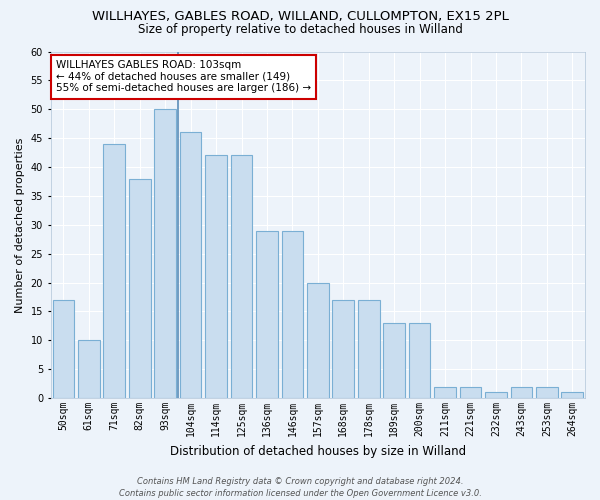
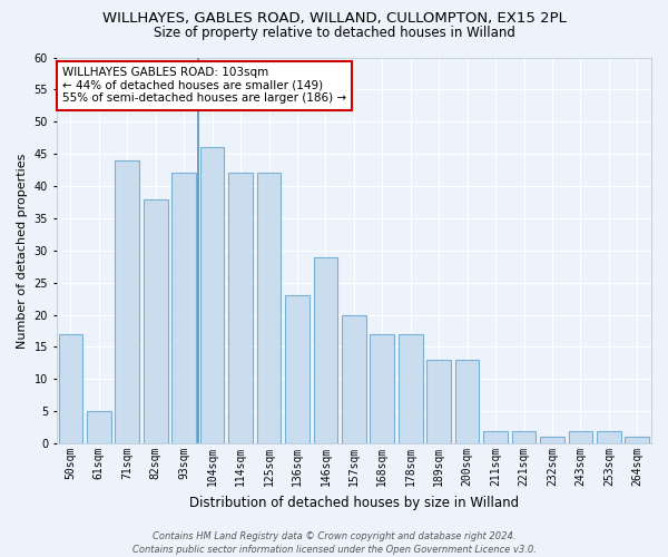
61sqm: 10 -> 5
93sqm: 50 -> 42
136sqm: 29 -> 23
